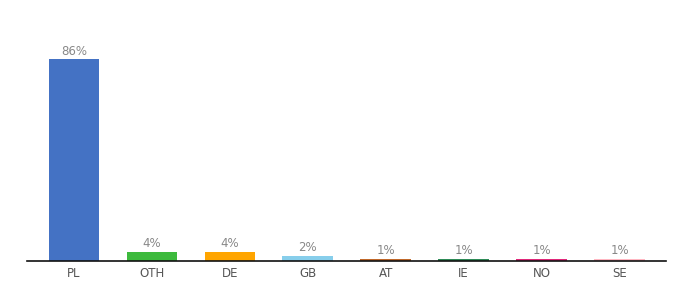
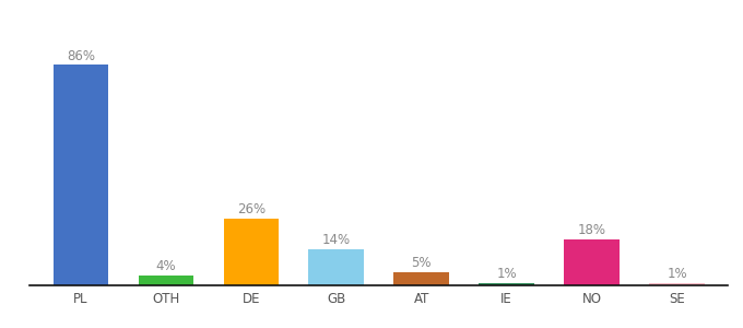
DE: 4% -> 26%
GB: 2% -> 14%
AT: 1% -> 5%
NO: 1% -> 18%
